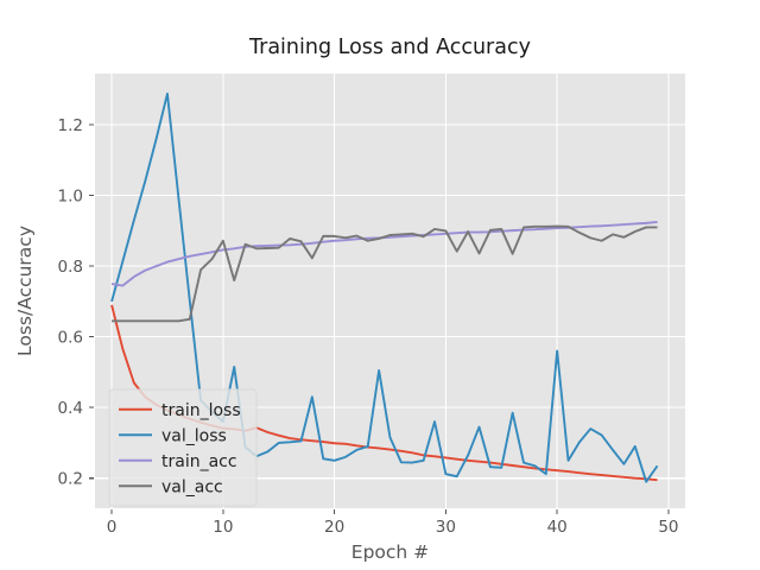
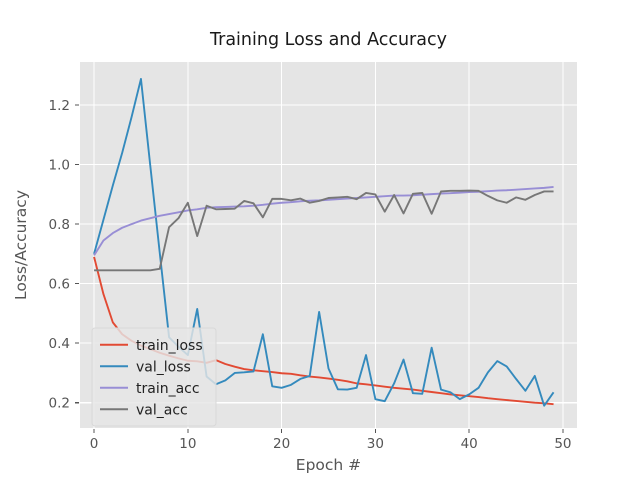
train_acc/0: 0.75 -> 0.69
val_loss/40: 0.56 -> 0.23
